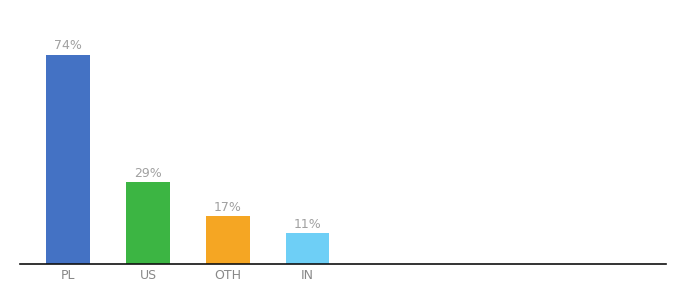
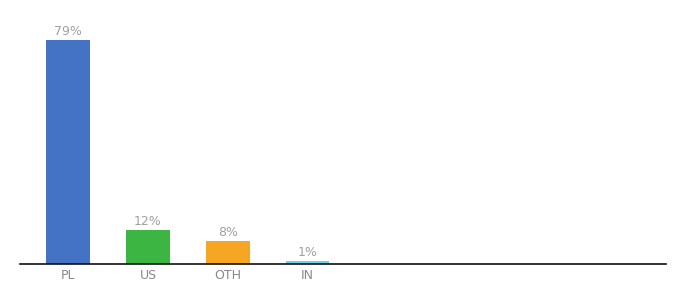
PL: 74% -> 79%
US: 29% -> 12%
OTH: 17% -> 8%
IN: 11% -> 1%
